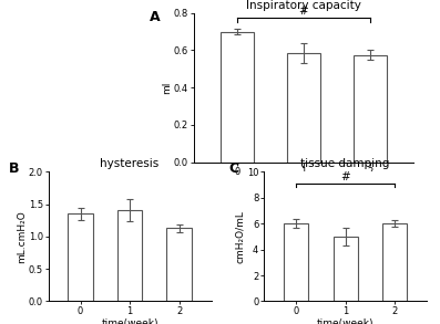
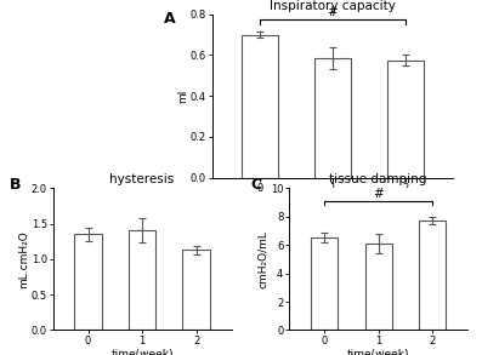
tissue damping/0: 6.0 -> 6.5
tissue damping/1: 5.0 -> 6.1
tissue damping/2: 6.0 -> 7.7
